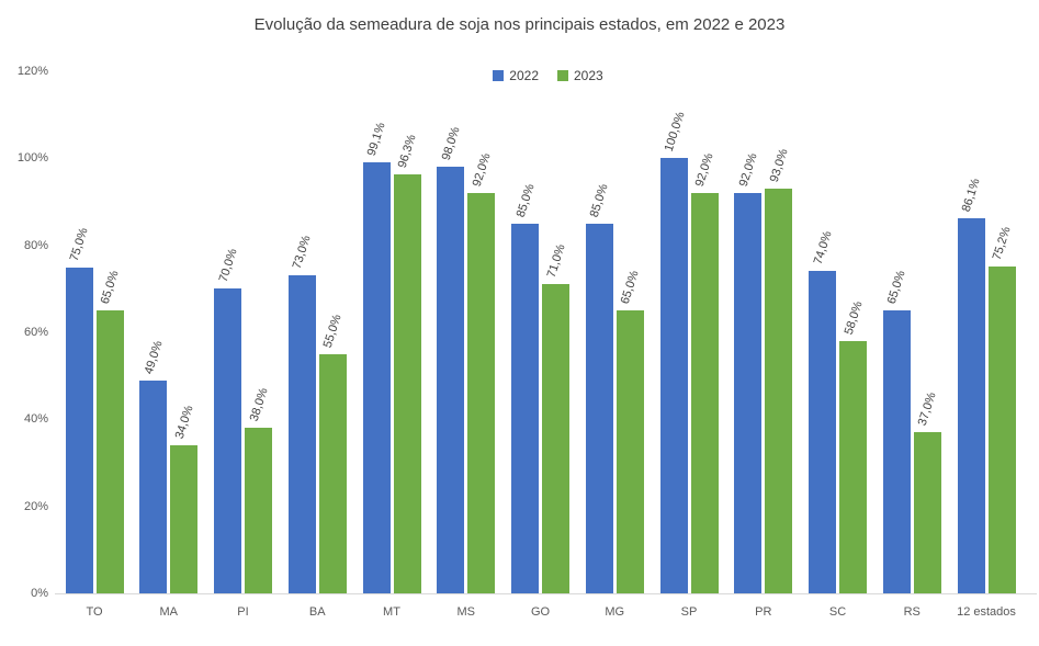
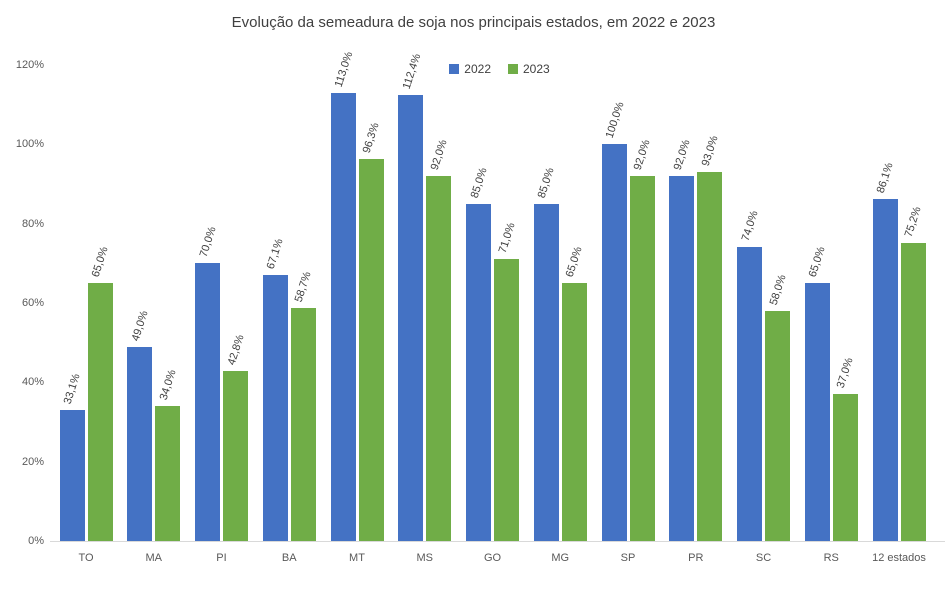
2022/TO: 75,0% -> 33,1%
2023/PI: 38,0% -> 42,8%
2022/BA: 73,0% -> 67,1%
2023/BA: 55,0% -> 58,7%
2022/MT: 99,1% -> 113,0%
2022/MS: 98,0% -> 112,4%
